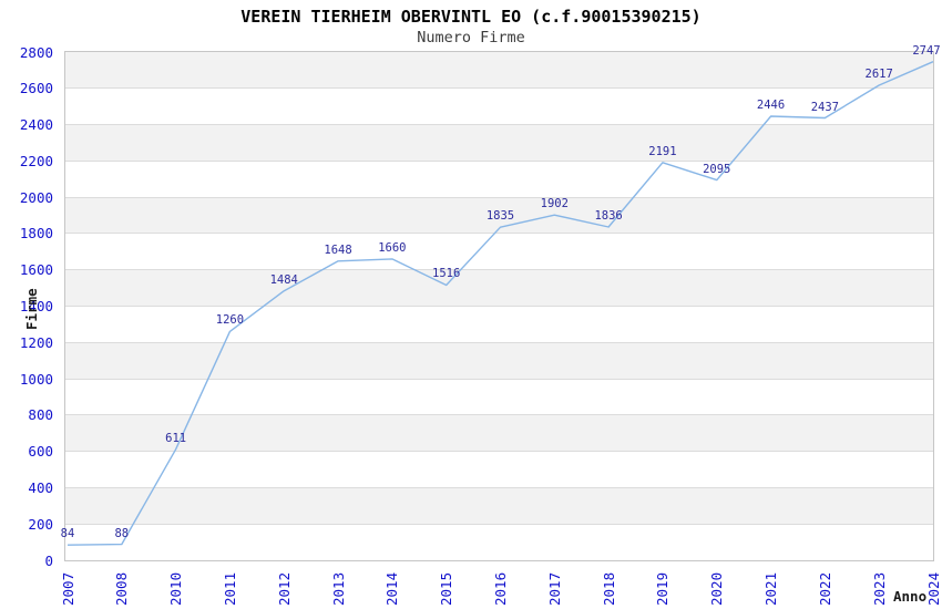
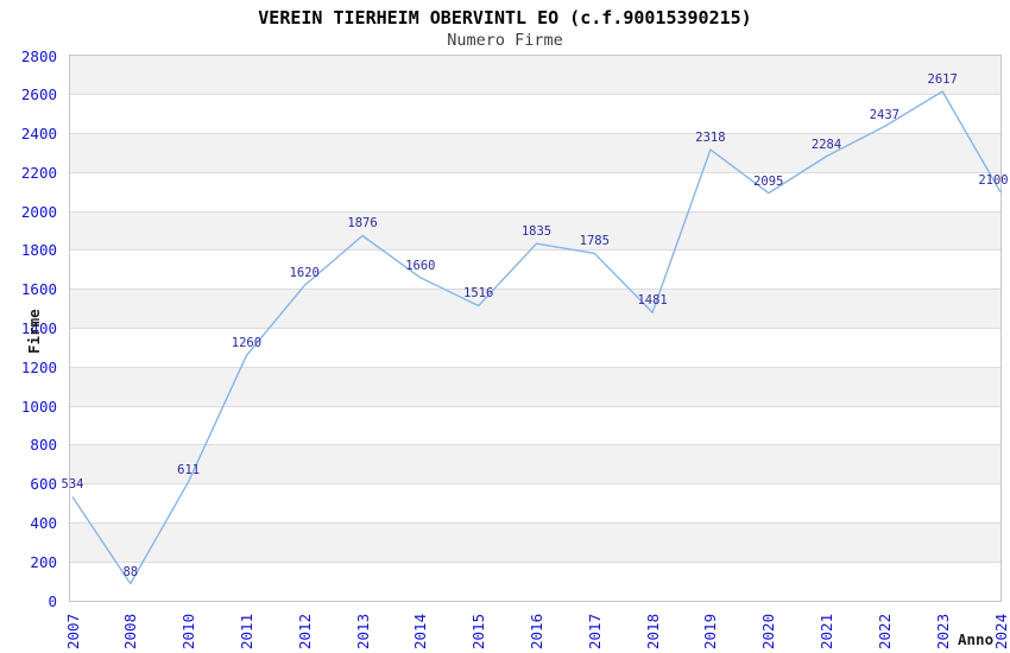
2007: 84 -> 534
2012: 1484 -> 1620
2013: 1648 -> 1876
2017: 1902 -> 1785
2018: 1836 -> 1481
2019: 2191 -> 2318
2021: 2446 -> 2284
2024: 2747 -> 2100
